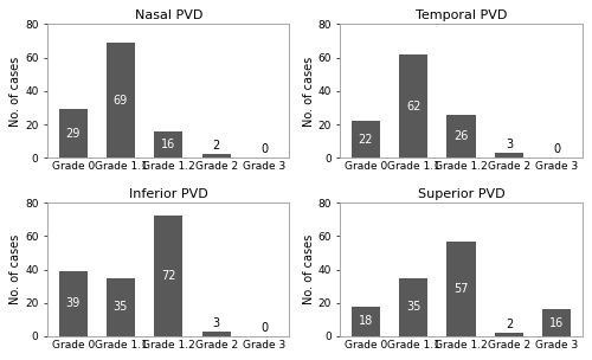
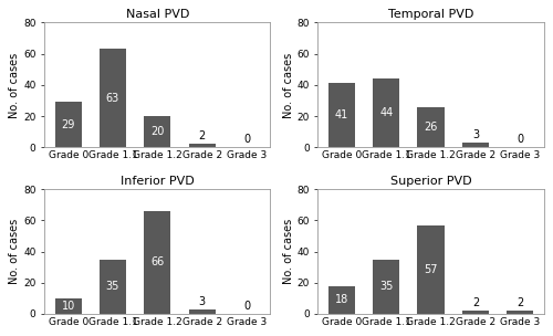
Nasal PVD/Grade 1.1: 69 -> 63
Nasal PVD/Grade 1.2: 16 -> 20
Temporal PVD/Grade 0: 22 -> 41
Temporal PVD/Grade 1.1: 62 -> 44
Inferior PVD/Grade 0: 39 -> 10
Inferior PVD/Grade 1.2: 72 -> 66
Superior PVD/Grade 3: 16 -> 2
